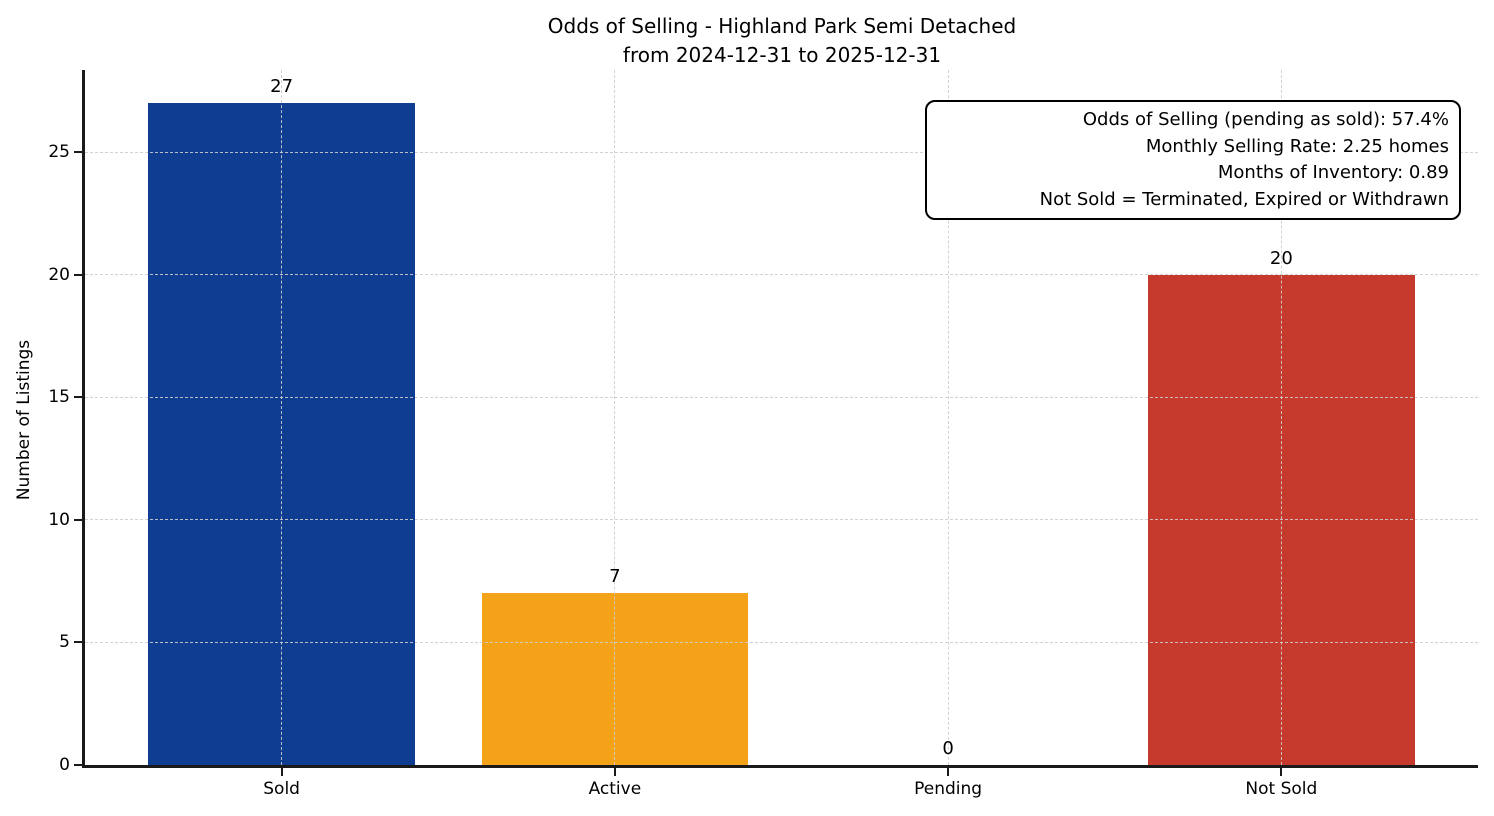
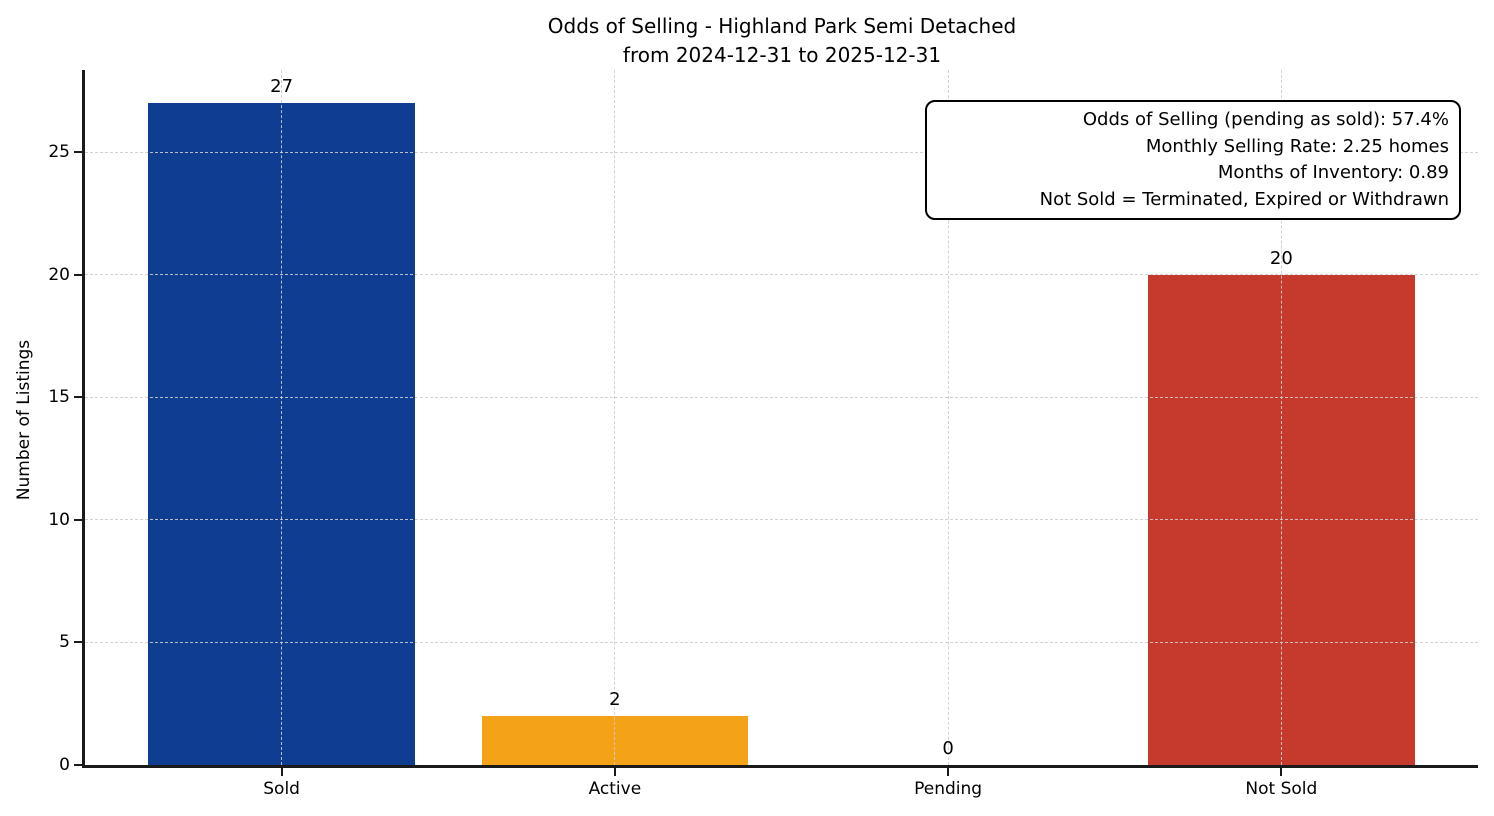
Active: 7 -> 2
